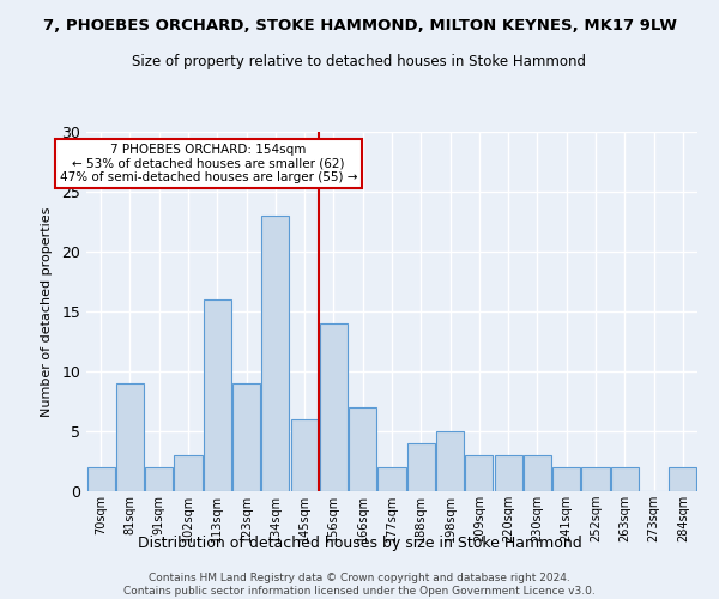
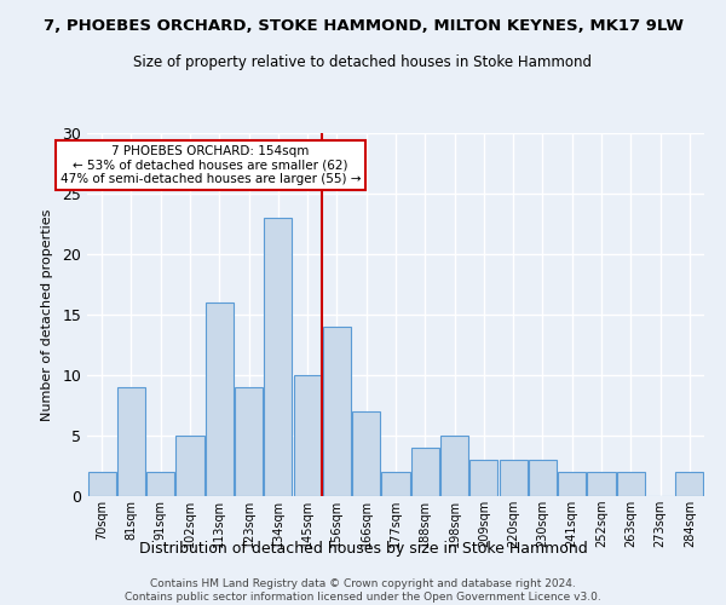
102sqm: 3 -> 5
145sqm: 6 -> 10
